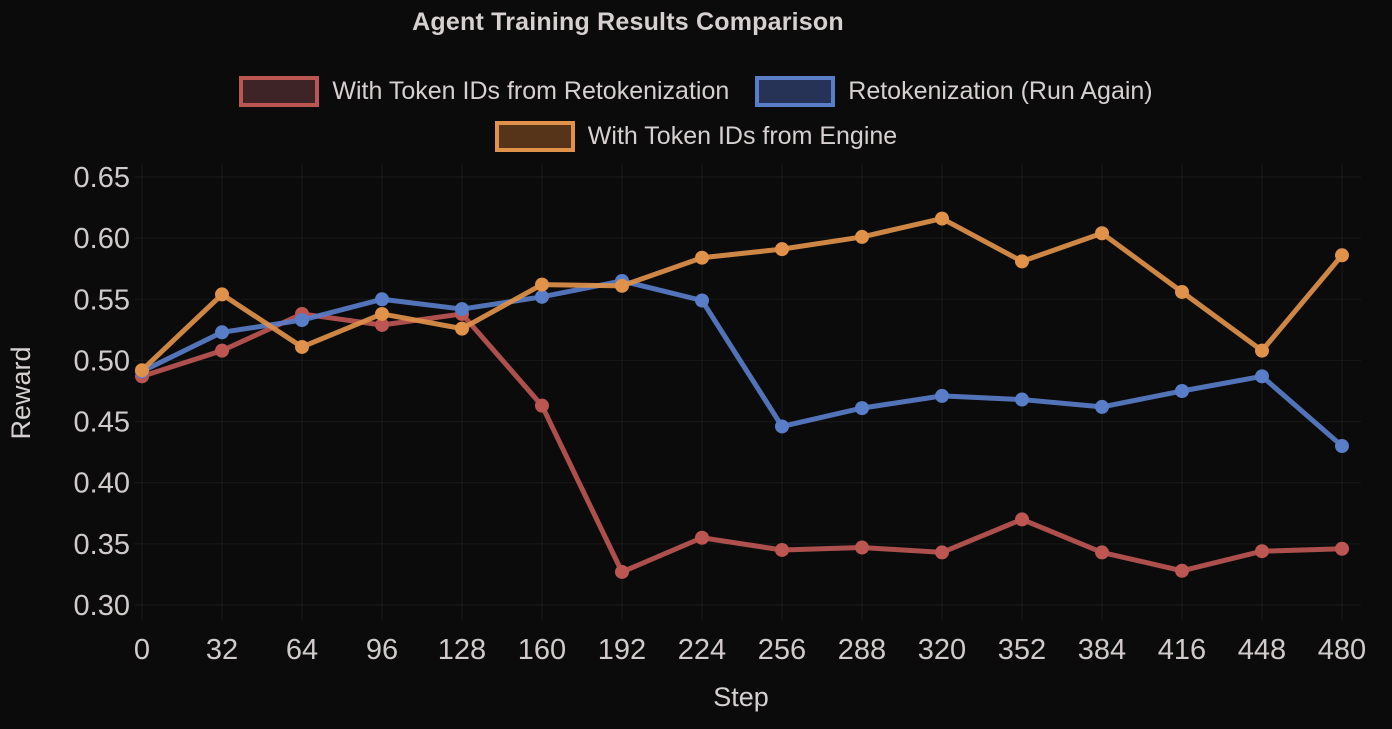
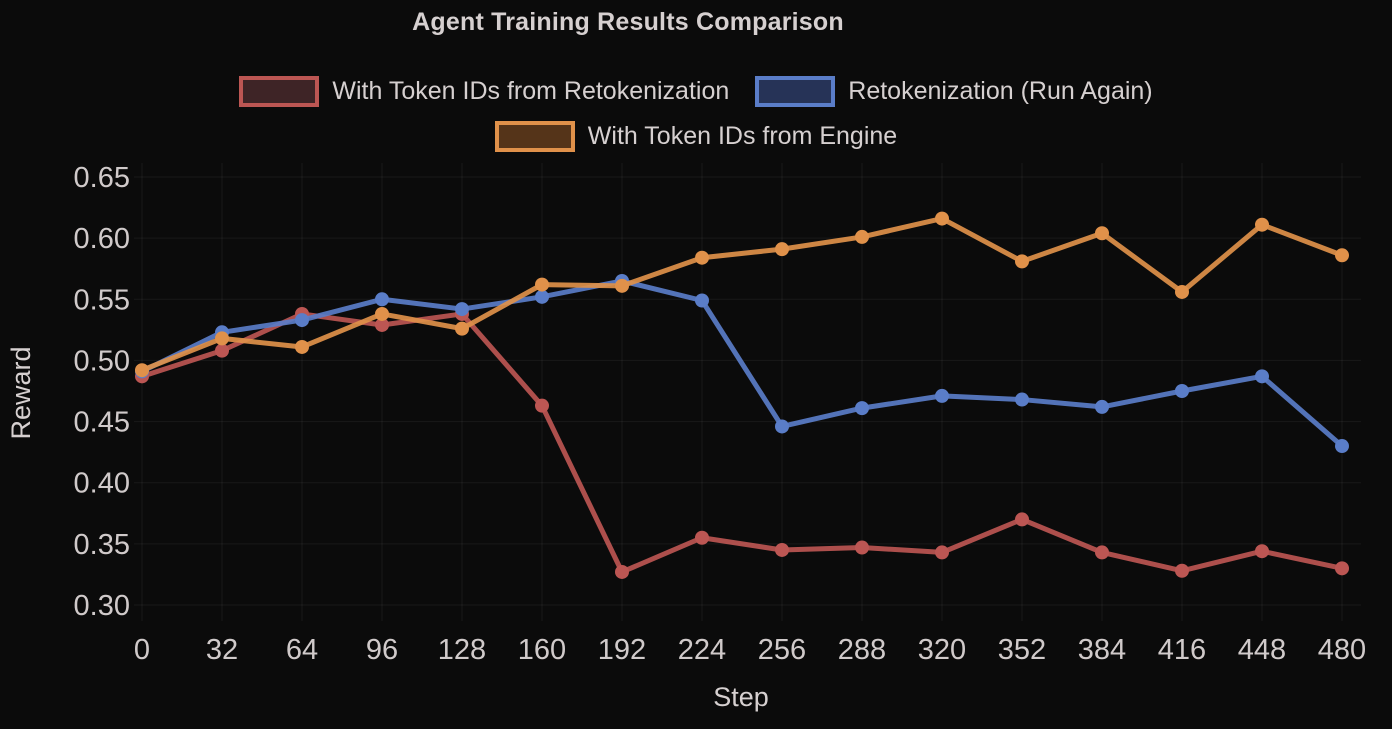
With Token IDs from Engine/32: 0.554 -> 0.518
With Token IDs from Engine/448: 0.508 -> 0.611
With Token IDs from Retokenization/480: 0.346 -> 0.330
